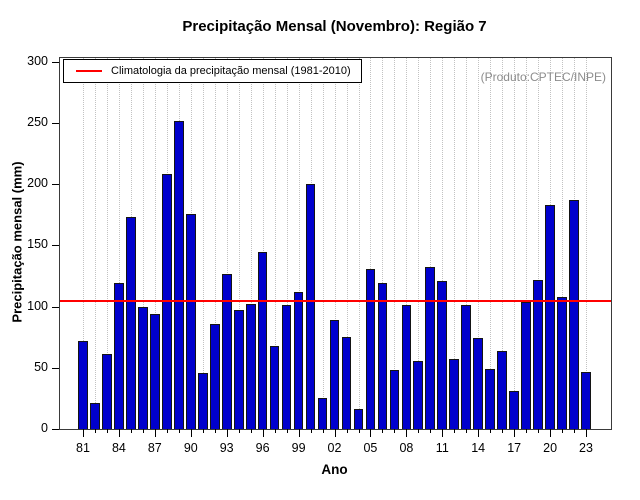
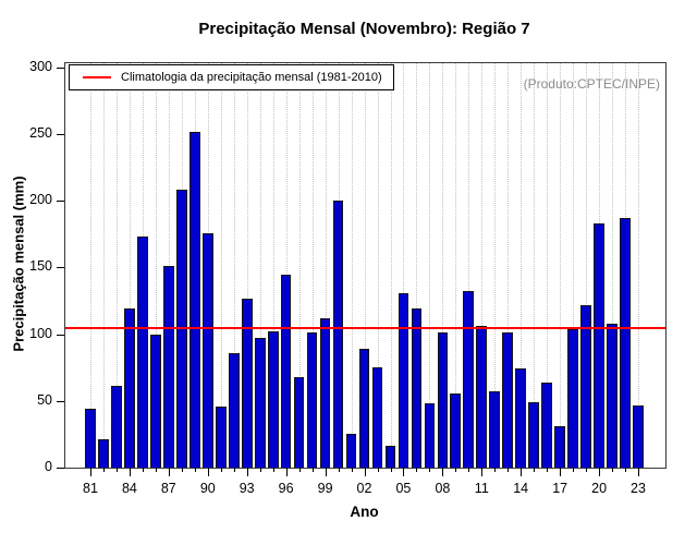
81: 72 -> 44
87: 94 -> 151
11: 121 -> 106
